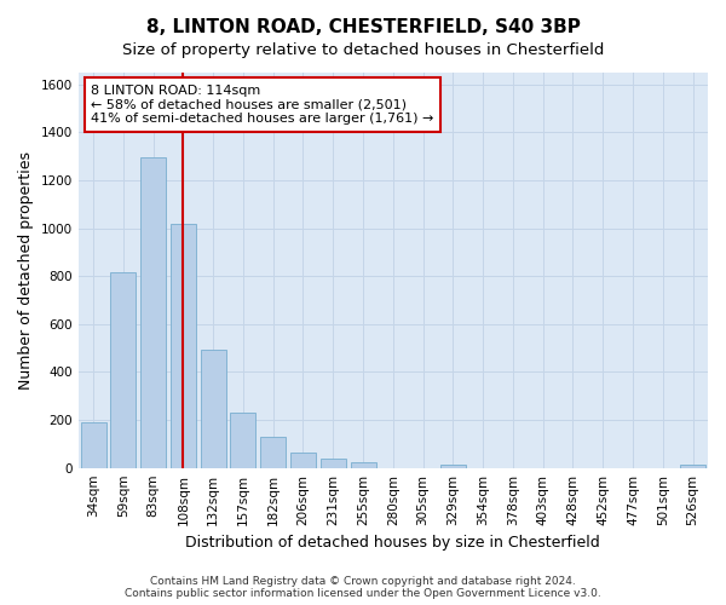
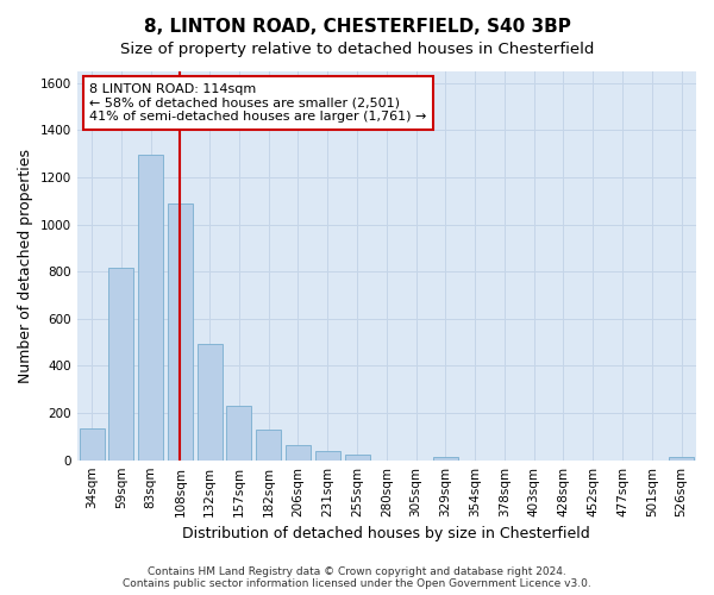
34sqm: 190 -> 140
108sqm: 1020 -> 1090
